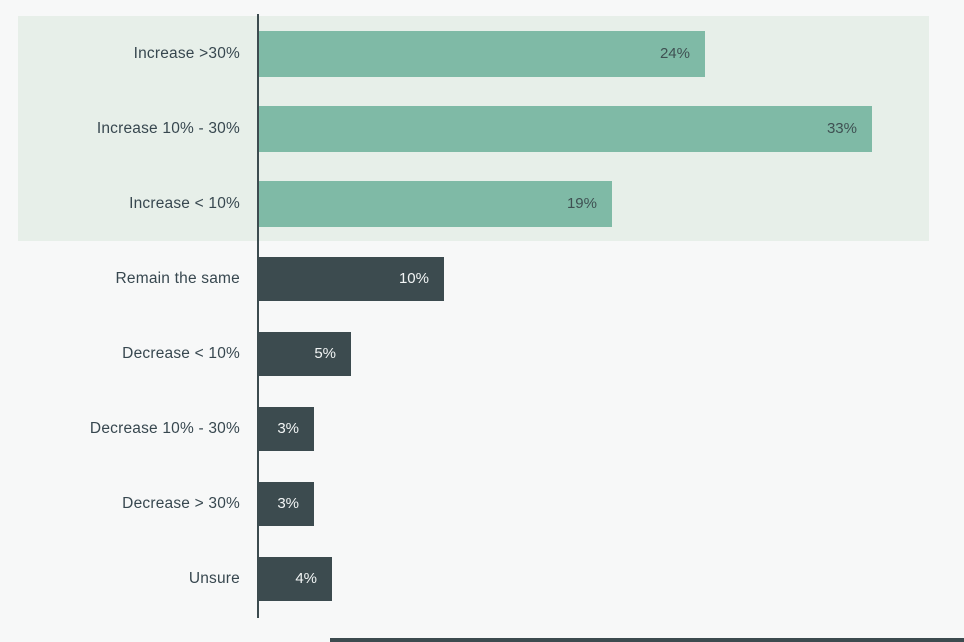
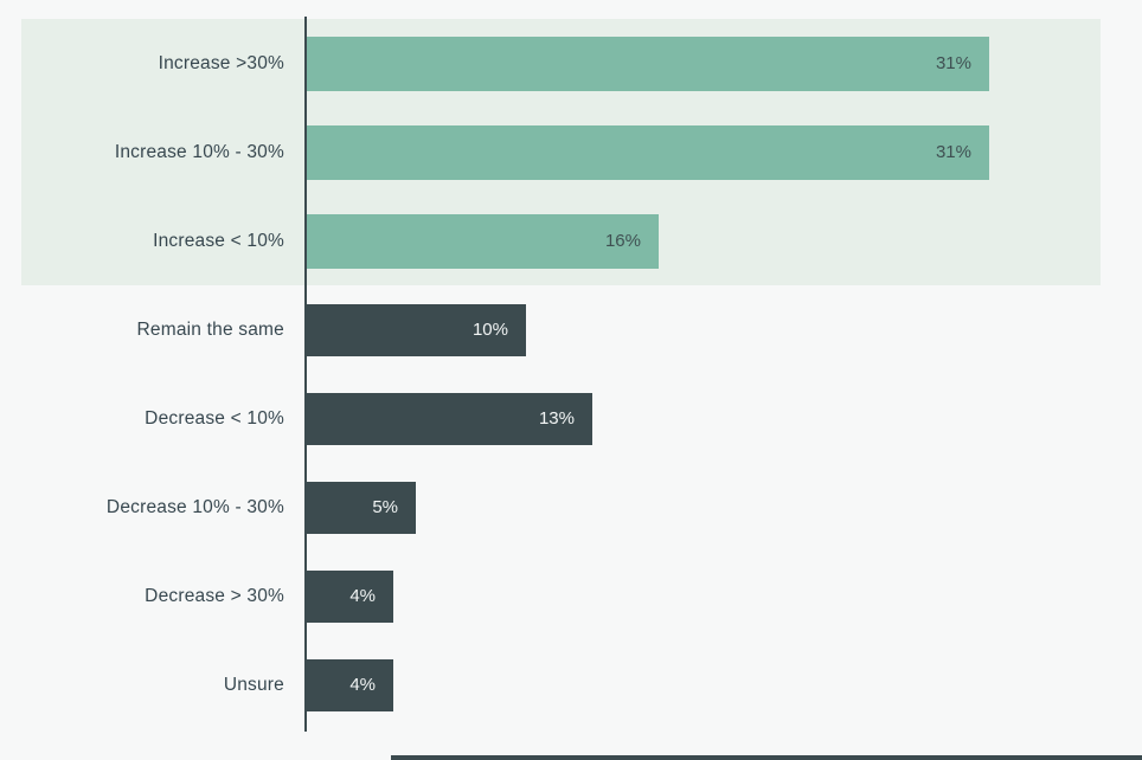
Increase >30%: 24% -> 31%
Increase 10% - 30%: 33% -> 31%
Increase < 10%: 19% -> 16%
Decrease < 10%: 5% -> 13%
Decrease 10% - 30%: 3% -> 5%
Decrease > 30%: 3% -> 4%
